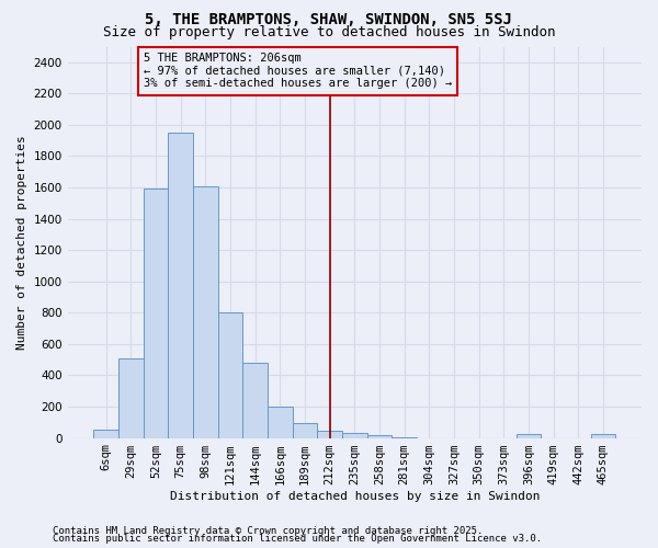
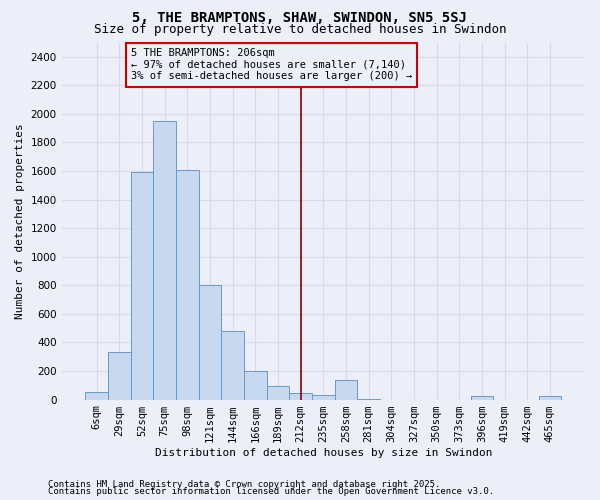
29sqm: 510 -> 330
258sqm: 20 -> 140
